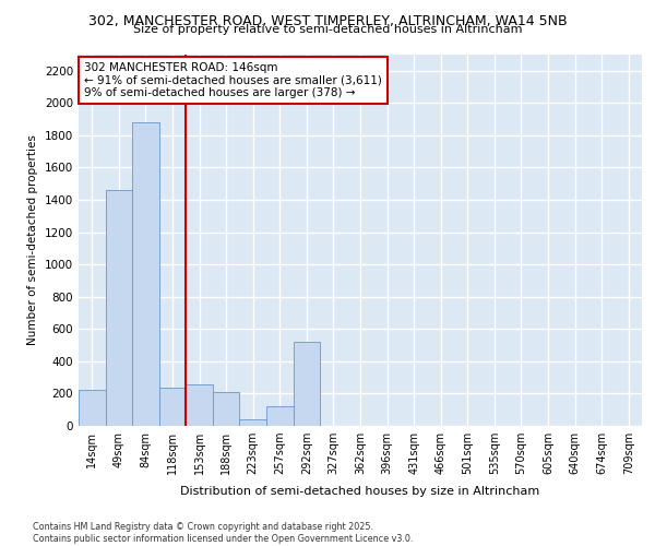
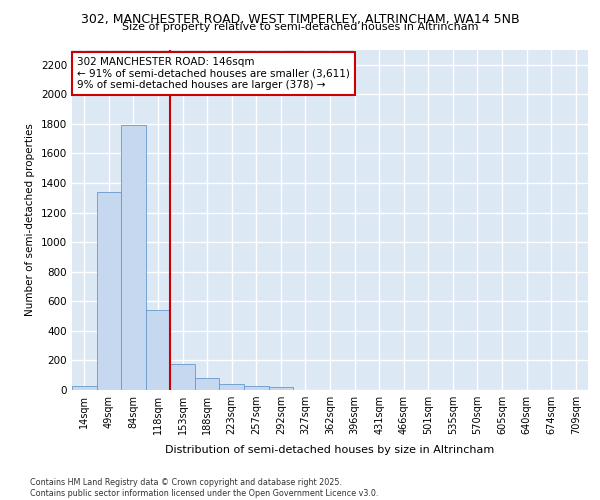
14sqm: 220 -> 30
49sqm: 1460 -> 1340
84sqm: 1880 -> 1790
118sqm: 240 -> 540
153sqm: 260 -> 180
188sqm: 210 -> 80
257sqm: 120 -> 30
292sqm: 520 -> 20
